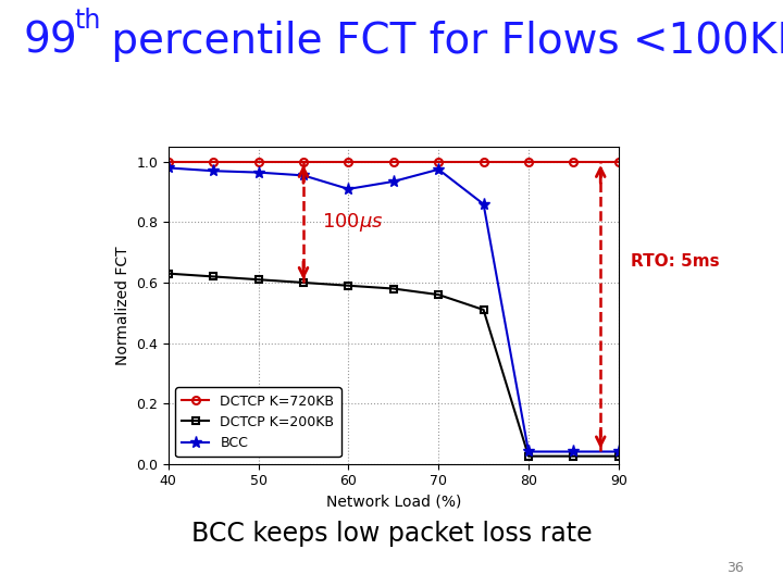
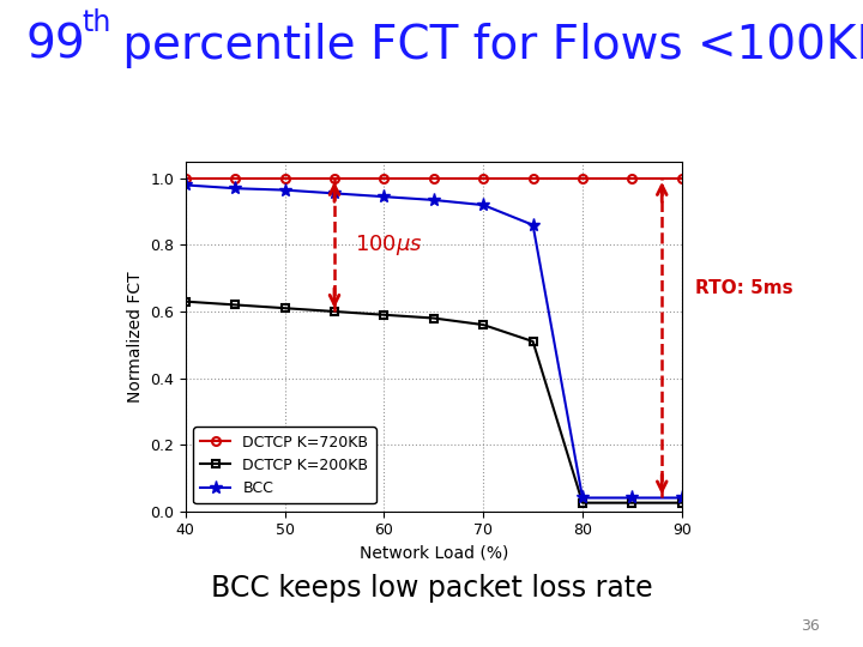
BCC/60: 0.910 -> 0.945
BCC/70: 0.975 -> 0.920
